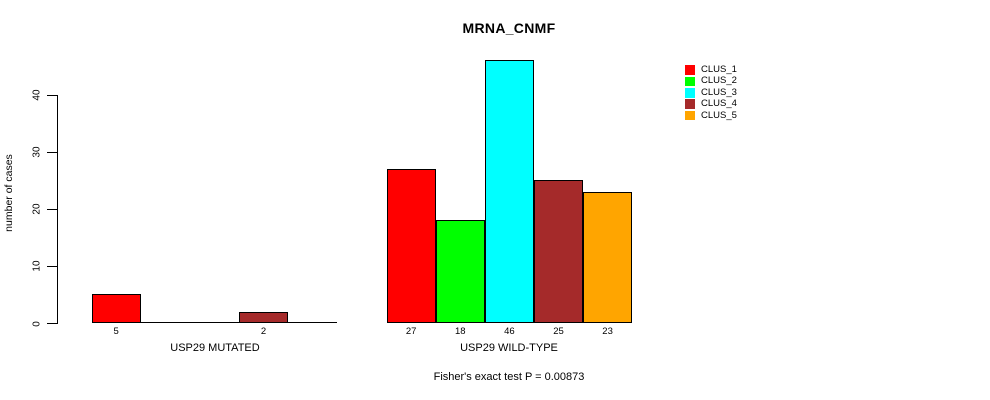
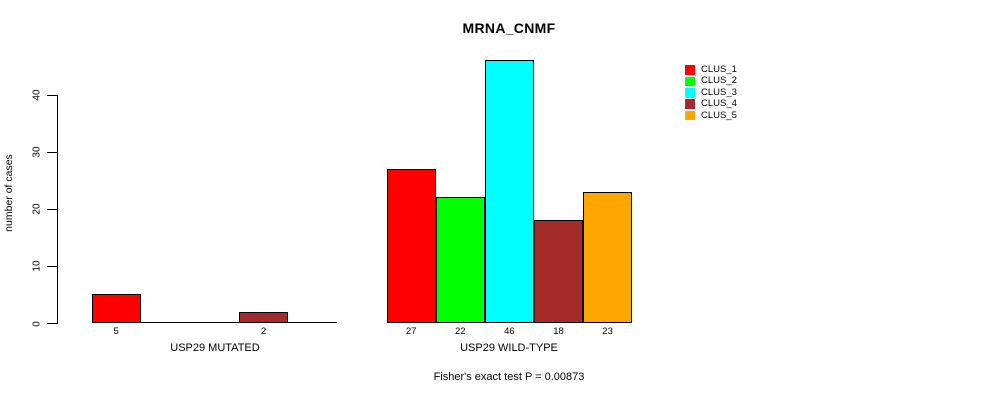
CLUS_2/USP29 WILD-TYPE: 18 -> 22
CLUS_4/USP29 WILD-TYPE: 25 -> 18
